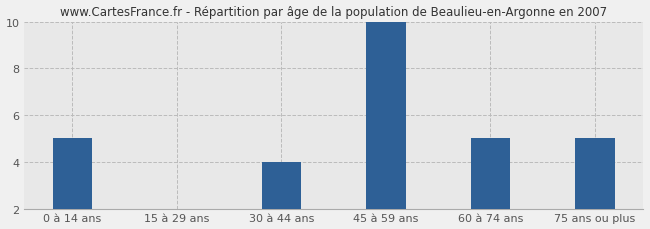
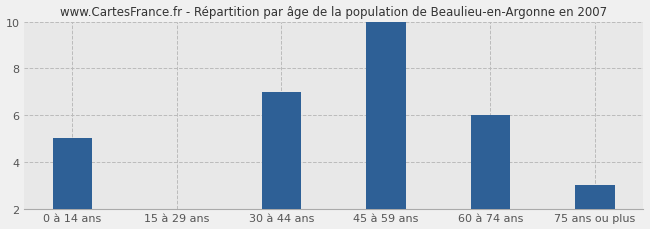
30 à 44 ans: 4 -> 7
60 à 74 ans: 5 -> 6
75 ans ou plus: 5 -> 3
